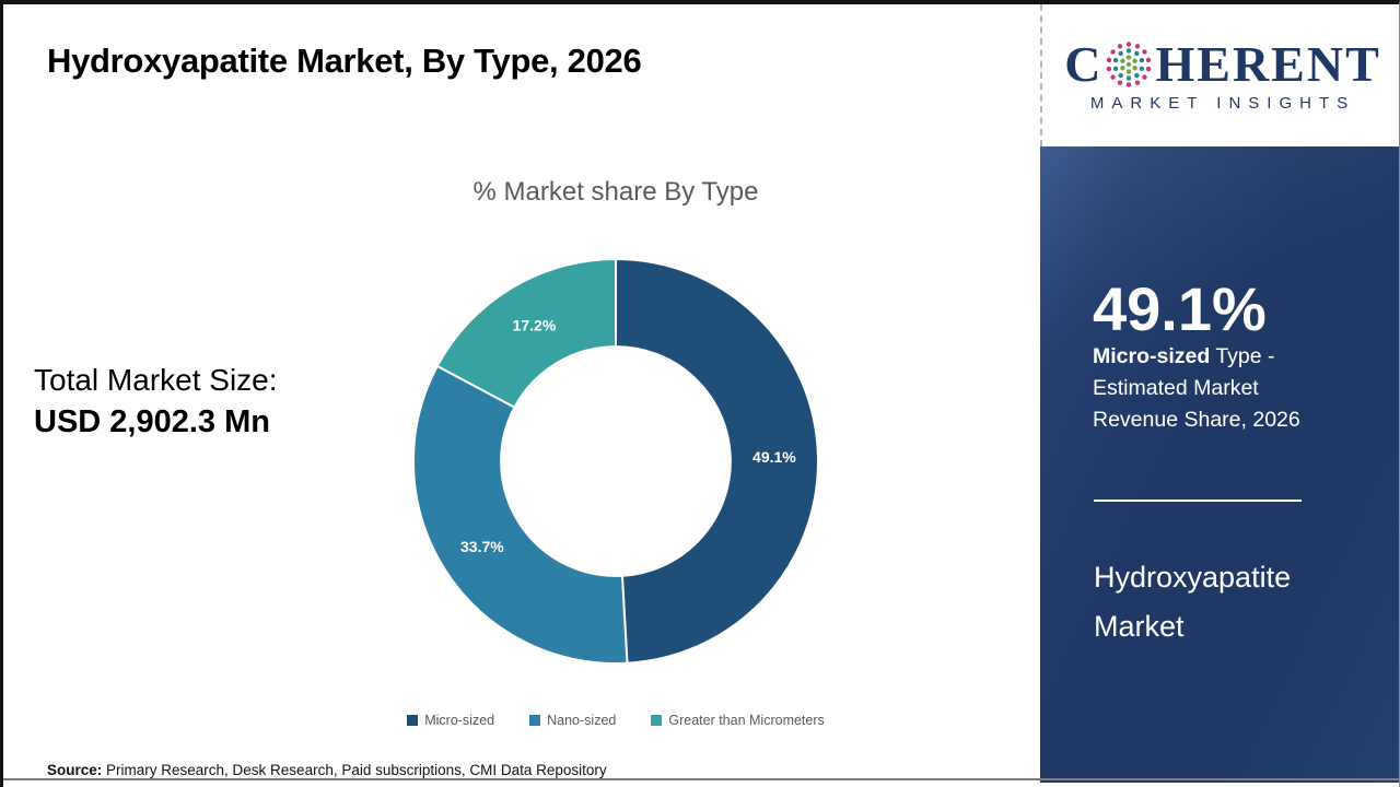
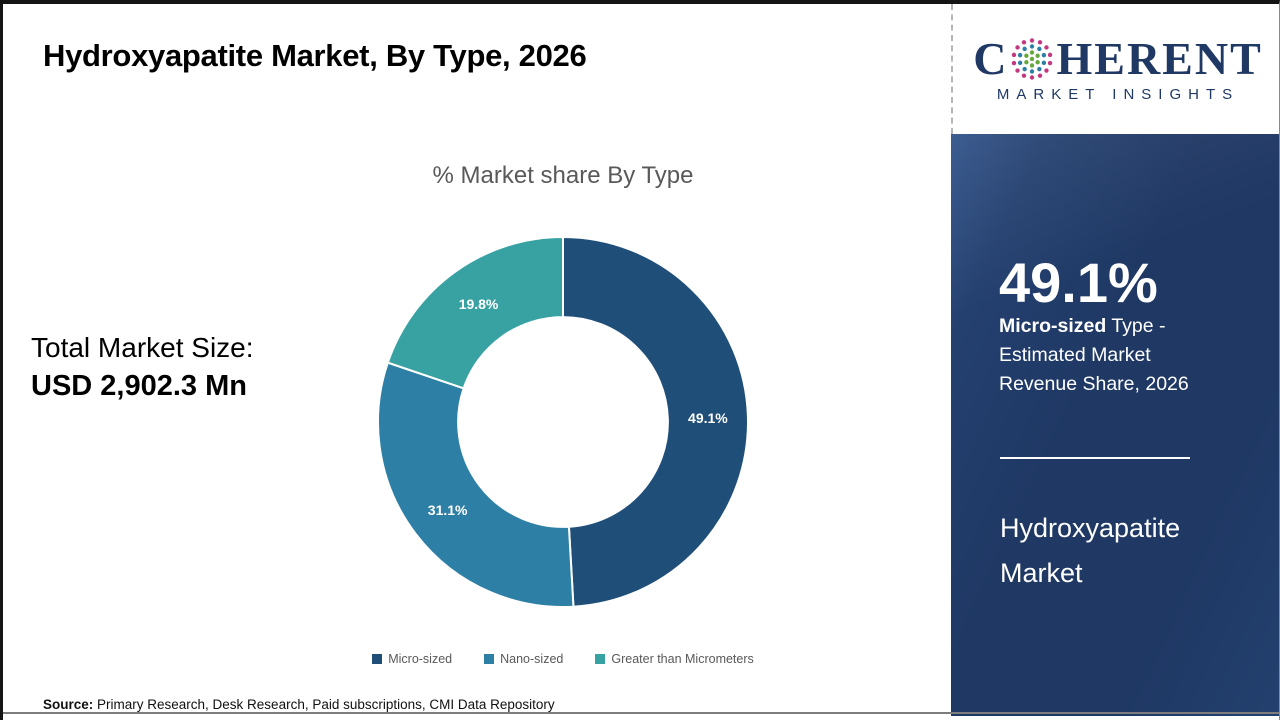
Nano-sized: 33.7% -> 31.1%
Greater than Micrometers: 17.2% -> 19.8%
